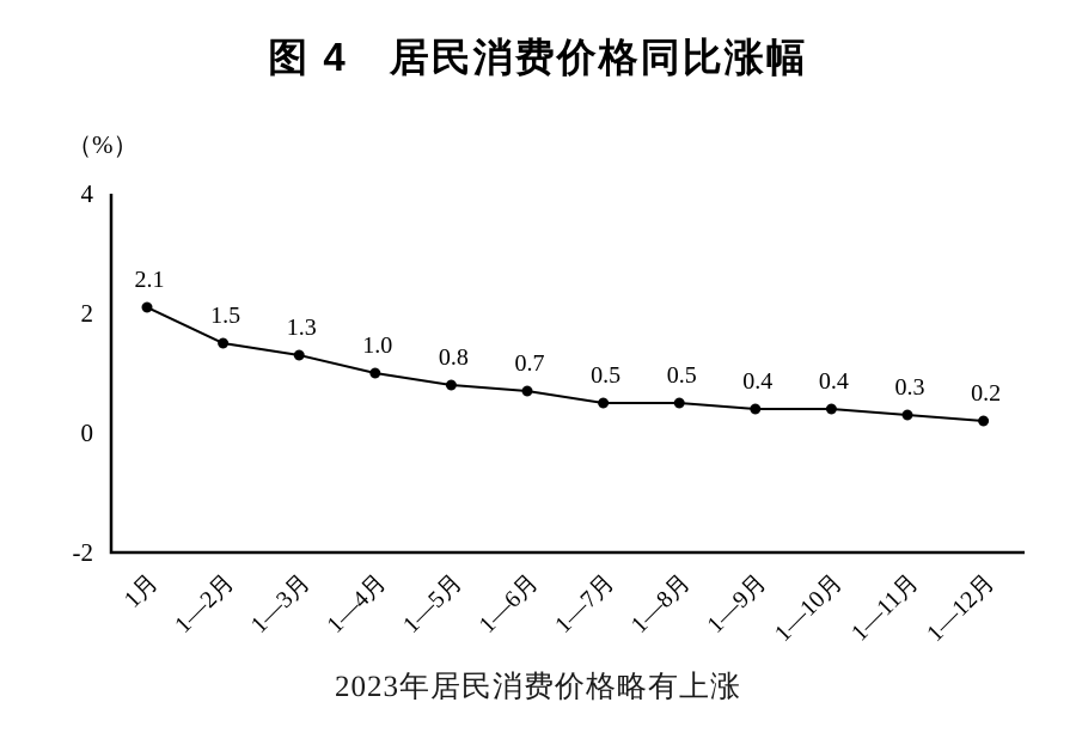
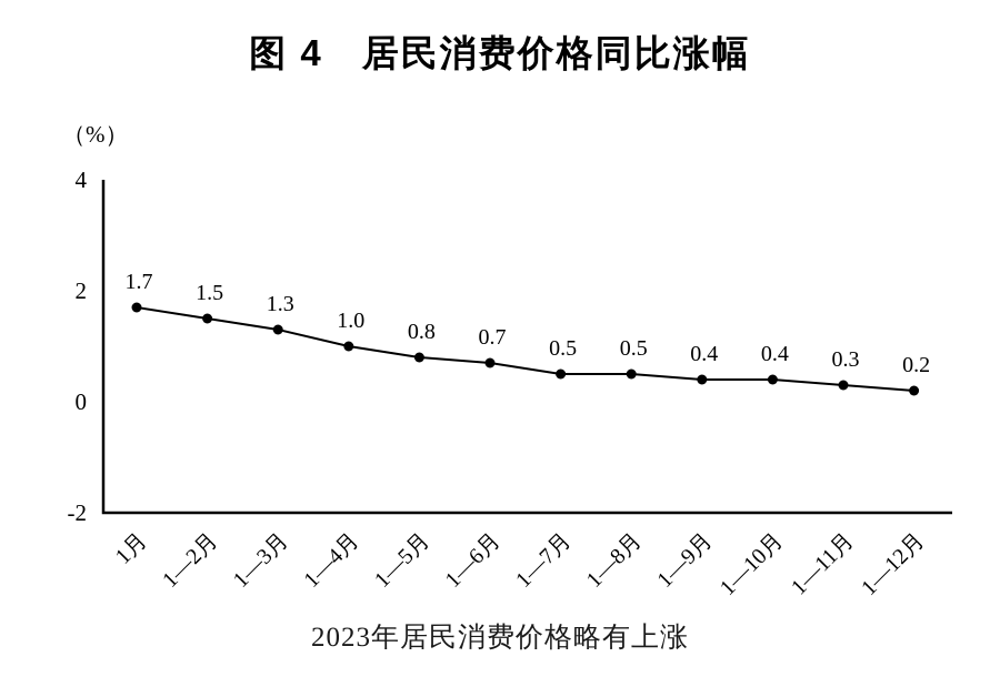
1月: 2.1 -> 1.7
